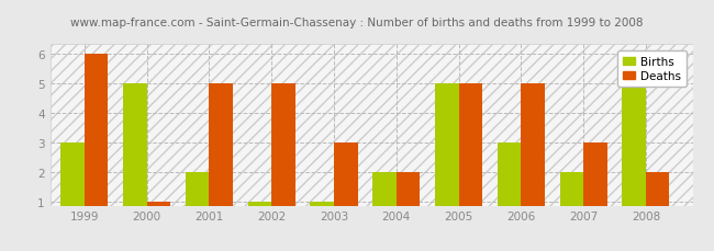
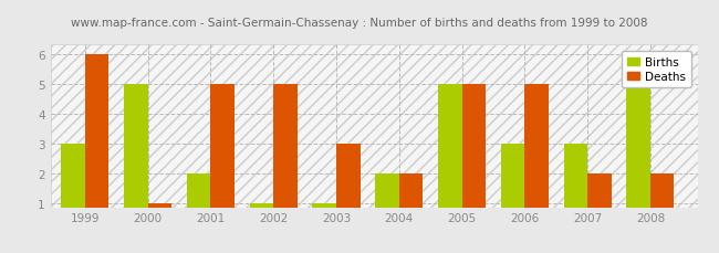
Births/2007: 2 -> 3
Deaths/2007: 3 -> 2
